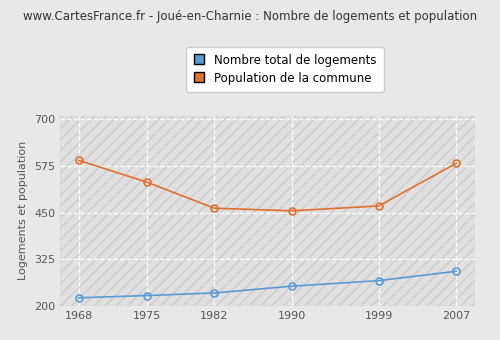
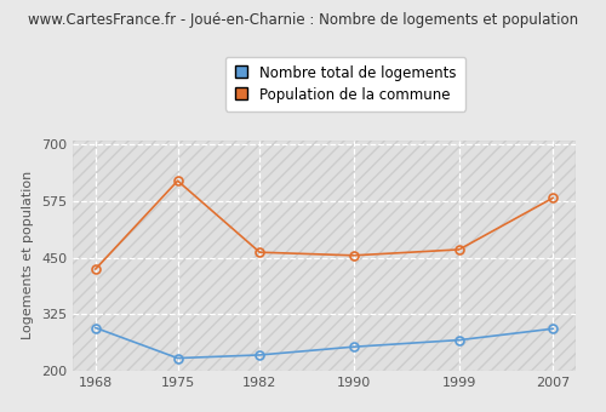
Nombre total de logements/1968: 222 -> 295
Population de la commune/1968: 590 -> 425
Population de la commune/1975: 532 -> 620
